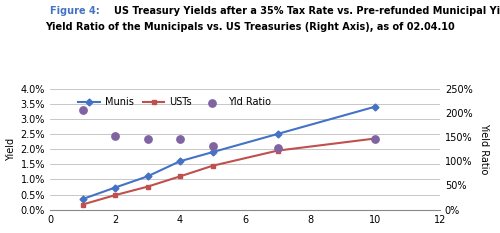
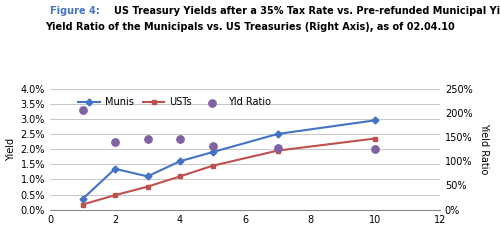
Munis/2: 0.73% -> 1.35%
Yld Ratio/2: 152% -> 140%
Munis/10: 3.40% -> 2.95%
Yld Ratio/10: 145% -> 125%
